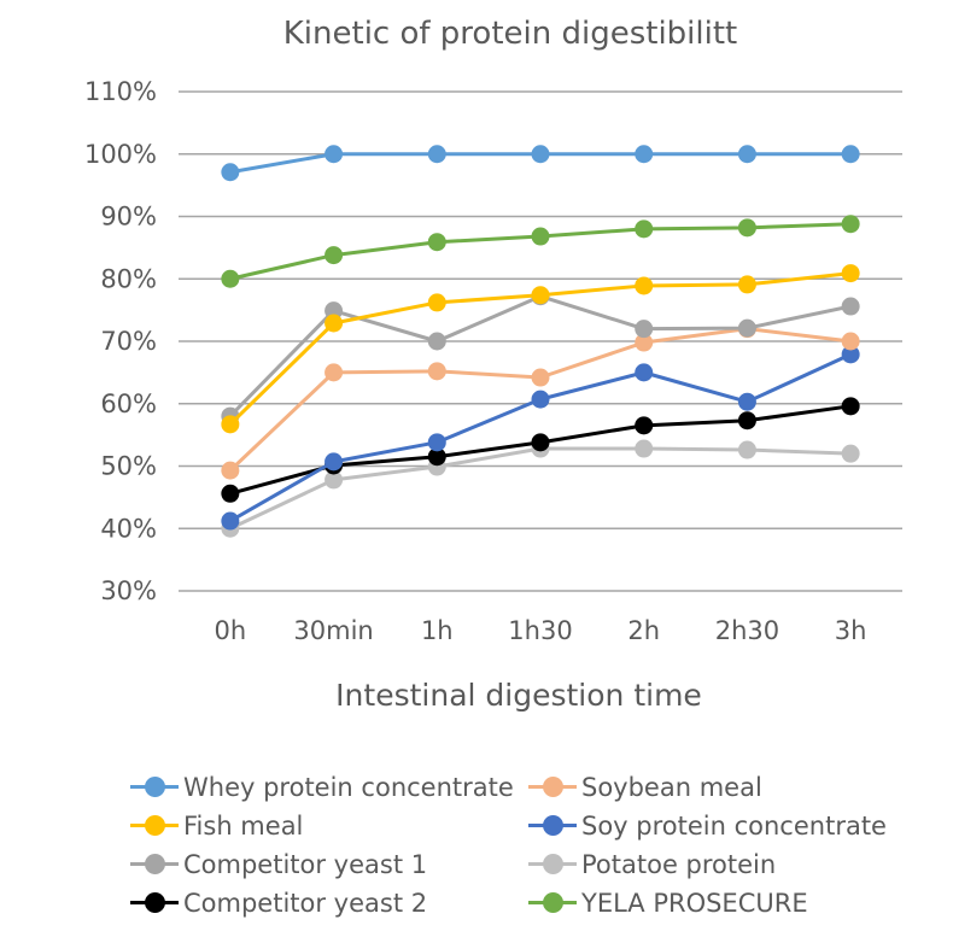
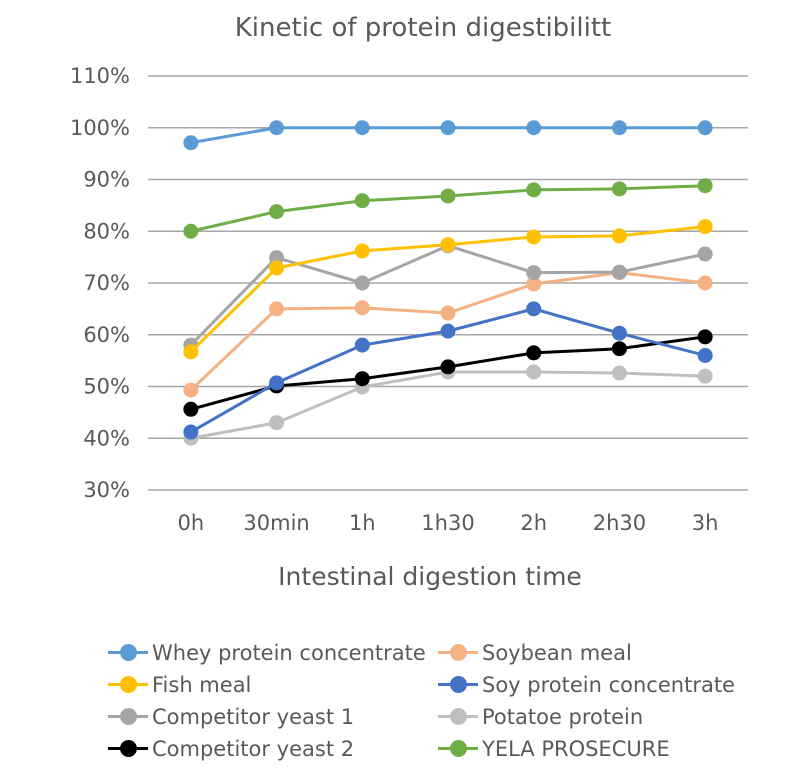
Potatoe protein/30min: 48% -> 43%
Soy protein concentrate/1h: 54% -> 58%
Soy protein concentrate/3h: 68% -> 56%
